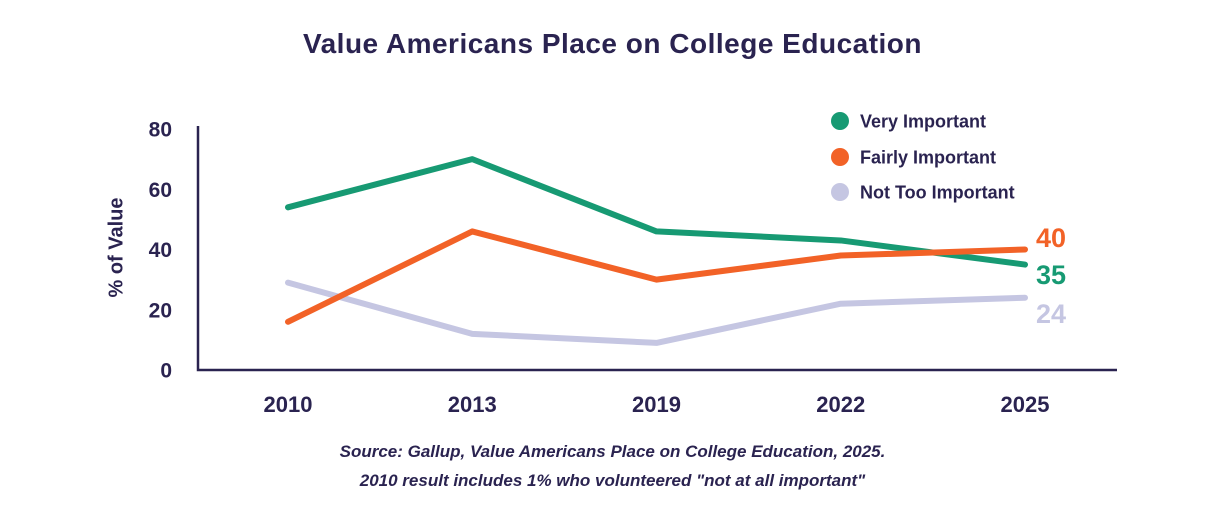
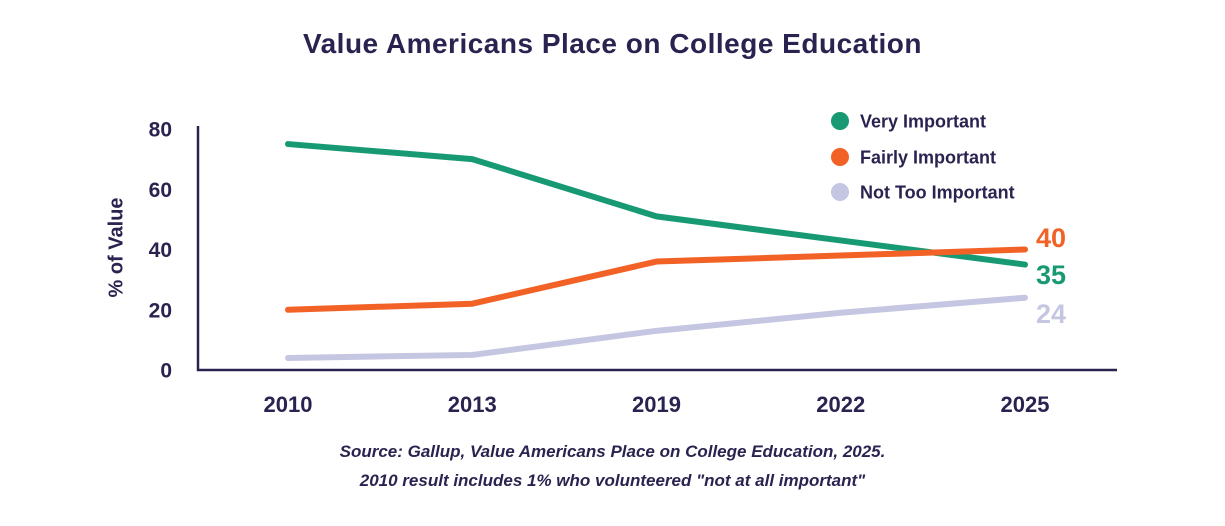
Very Important/2010: 54 -> 75
Fairly Important/2010: 16 -> 20
Not Too Important/2010: 29 -> 4
Fairly Important/2013: 46 -> 22
Not Too Important/2013: 12 -> 5
Very Important/2019: 46 -> 51
Fairly Important/2019: 30 -> 36
Not Too Important/2019: 9 -> 13
Not Too Important/2022: 22 -> 19
